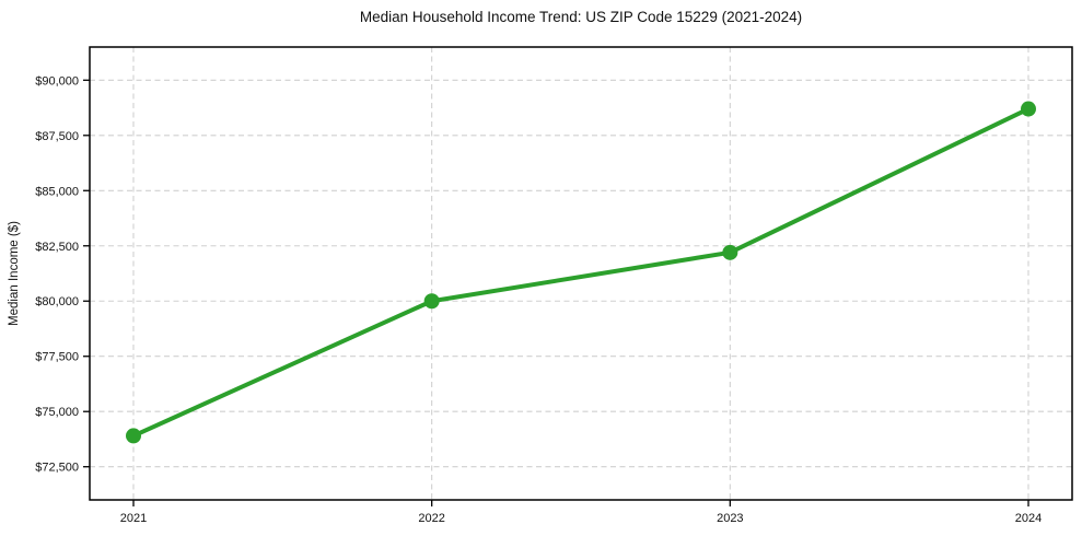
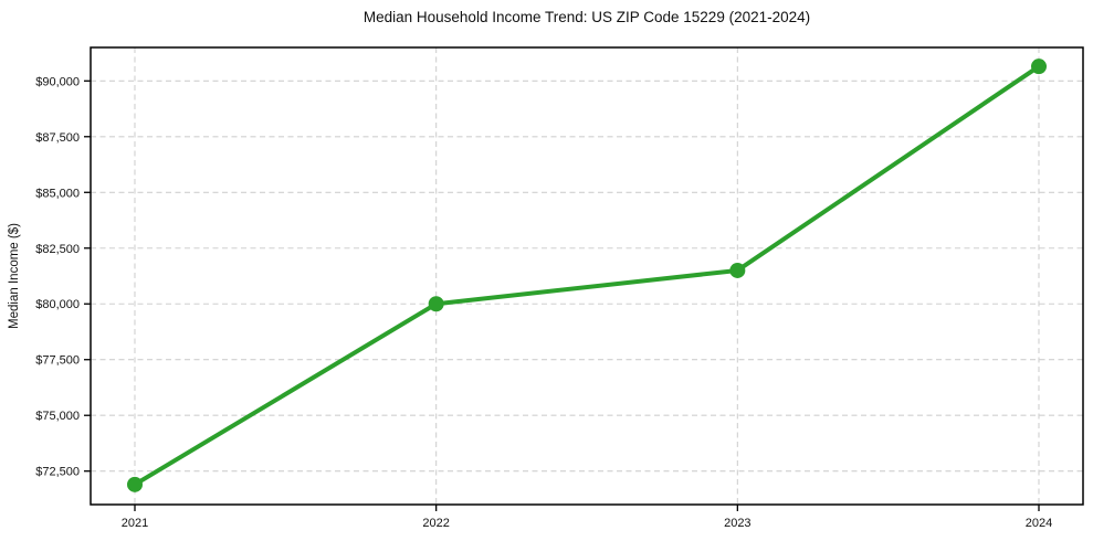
2021: $73900 -> $71900
2023: $82200 -> $81500
2024: $88700 -> $90600
